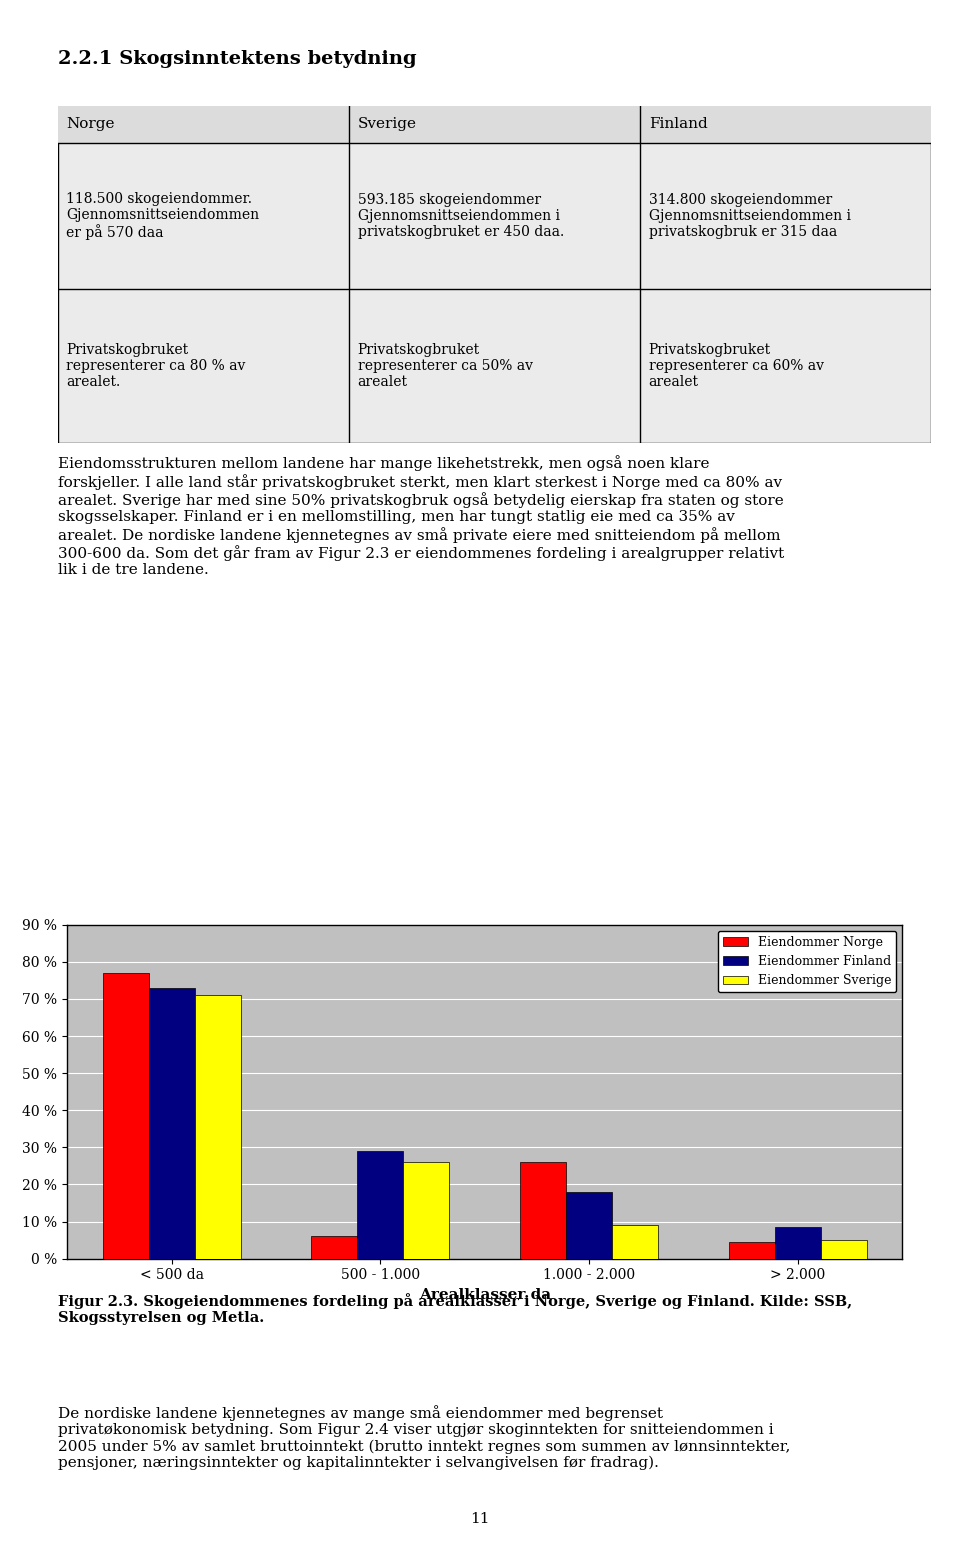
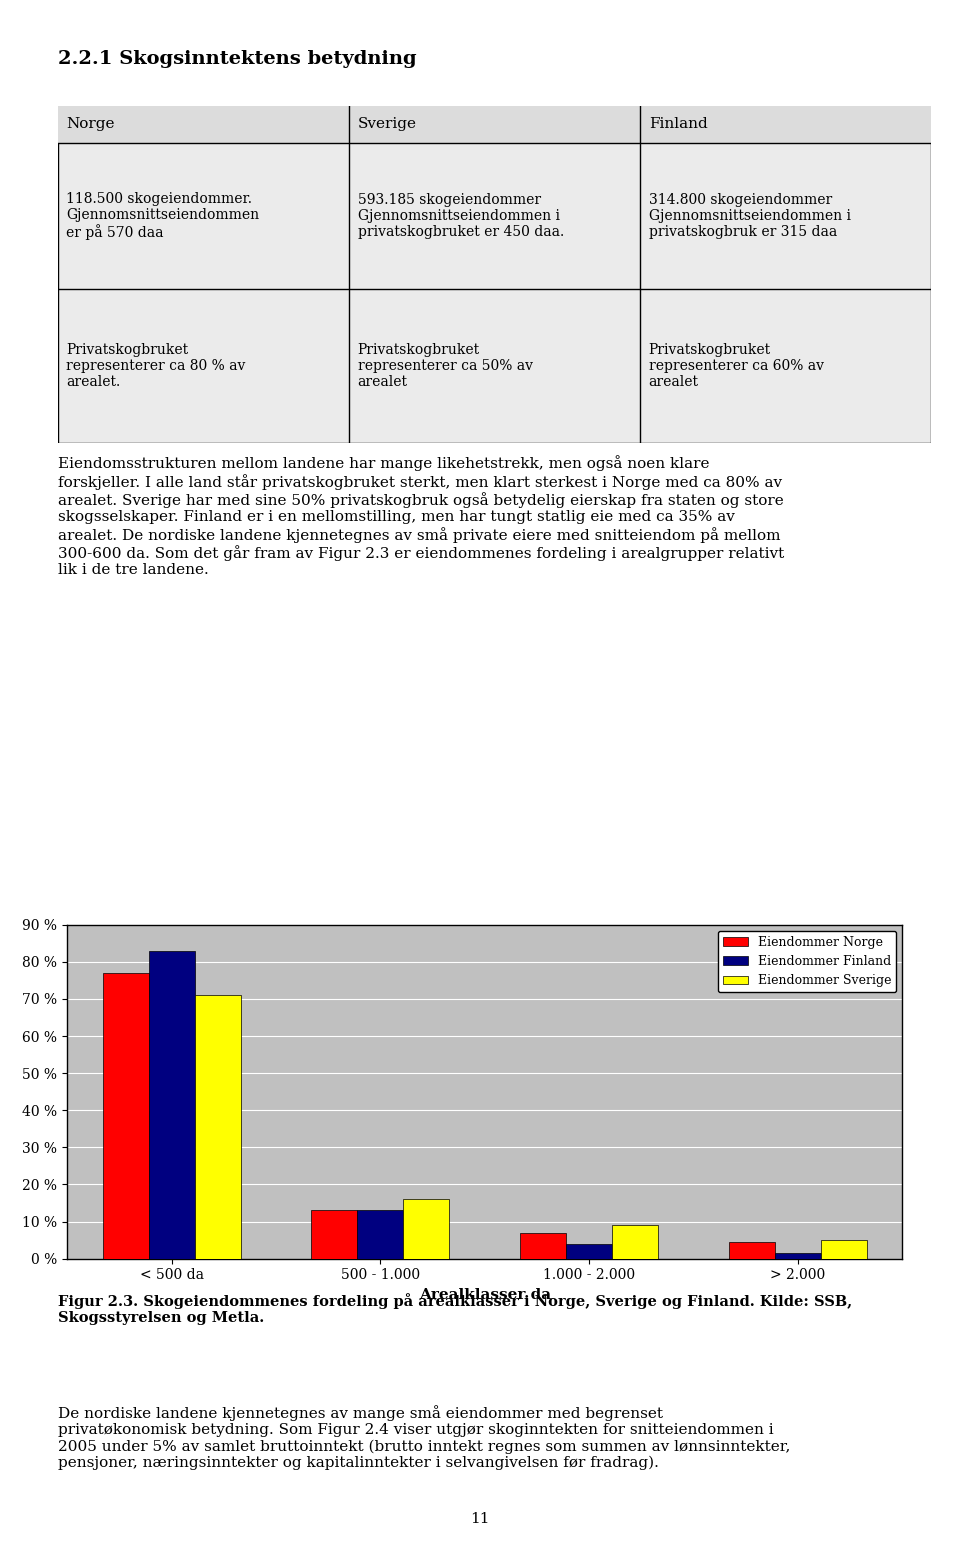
Eiendommer Finland/< 500 da: 73.0 % -> 83.0 %
Eiendommer Norge/500 - 1.000: 6.0 % -> 13.0 %
Eiendommer Finland/500 - 1.000: 29.0 % -> 13.0 %
Eiendommer Sverige/500 - 1.000: 26 % -> 16 %
Eiendommer Norge/1.000 - 2.000: 26.0 % -> 7.0 %
Eiendommer Finland/1.000 - 2.000: 18.0 % -> 4.0 %
Eiendommer Finland/> 2.000: 8.5 % -> 1.5 %
